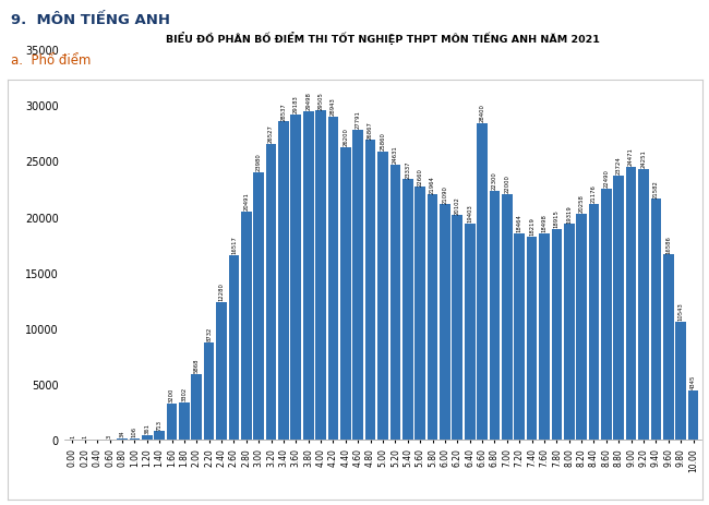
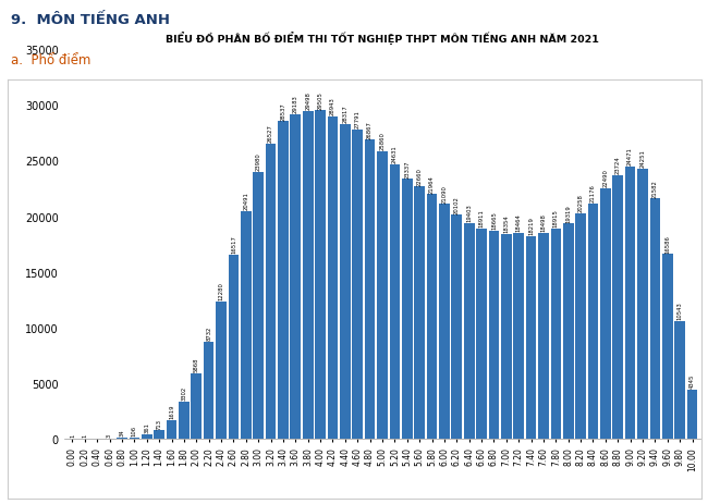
1.60: 3200 -> 1600
4.40: 26200 -> 28300
6.60: 28400 -> 18900
6.80: 22300 -> 18700
7.00: 22000 -> 18400
